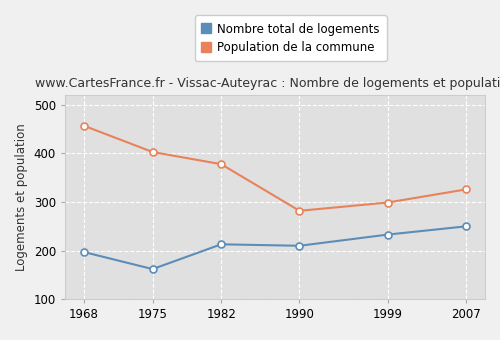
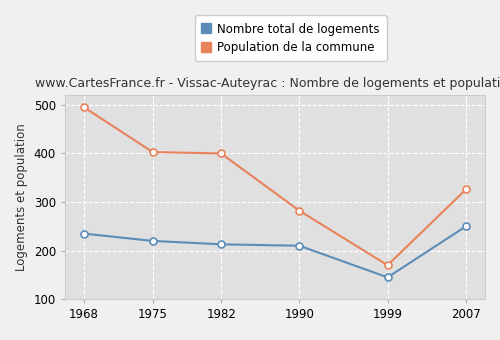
Nombre total de logements/1968: 197 -> 235
Population de la commune/1968: 457 -> 495
Nombre total de logements/1975: 162 -> 220
Population de la commune/1982: 378 -> 400
Nombre total de logements/1999: 233 -> 145
Population de la commune/1999: 299 -> 170
